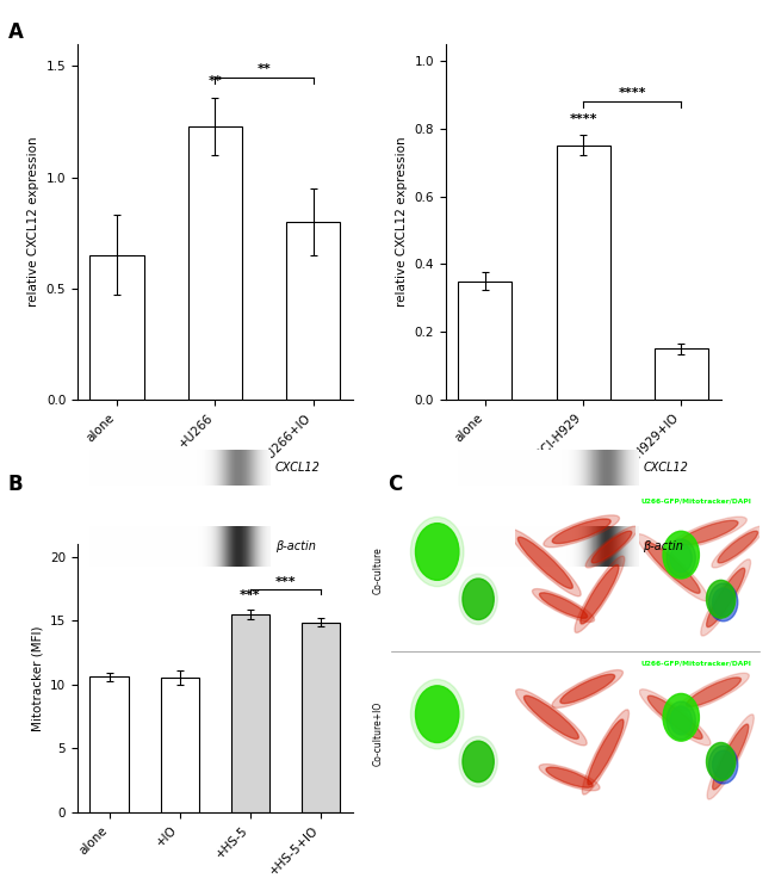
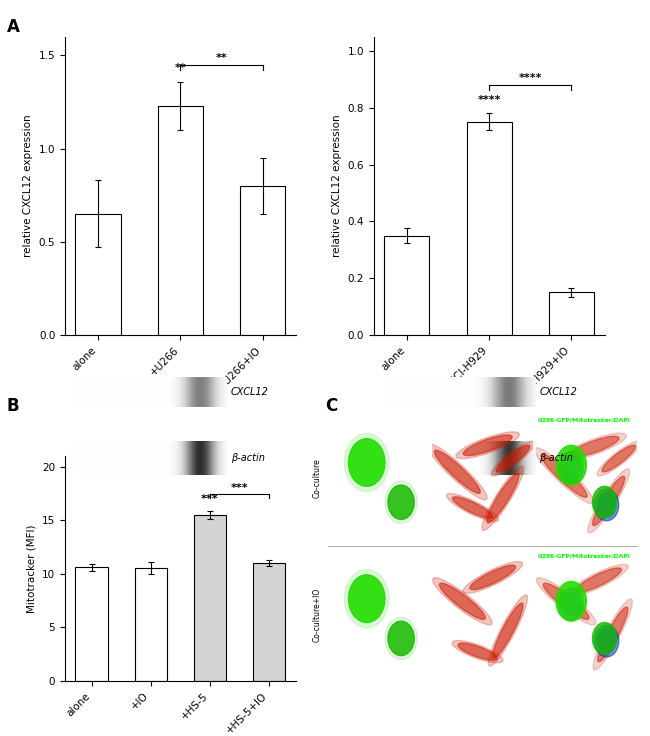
+HS-5+IO: 14.9 -> 11.0
